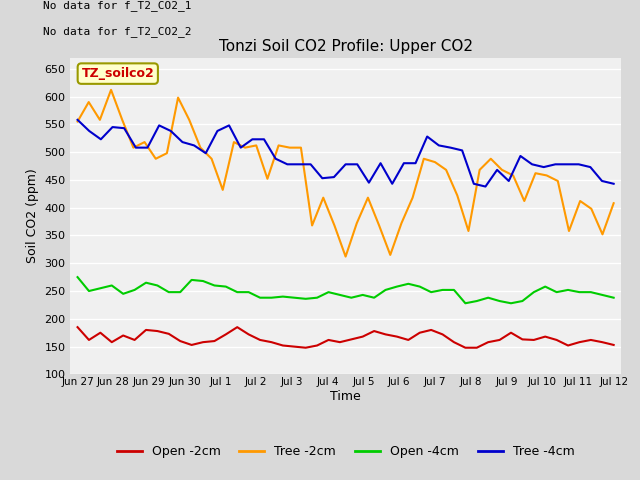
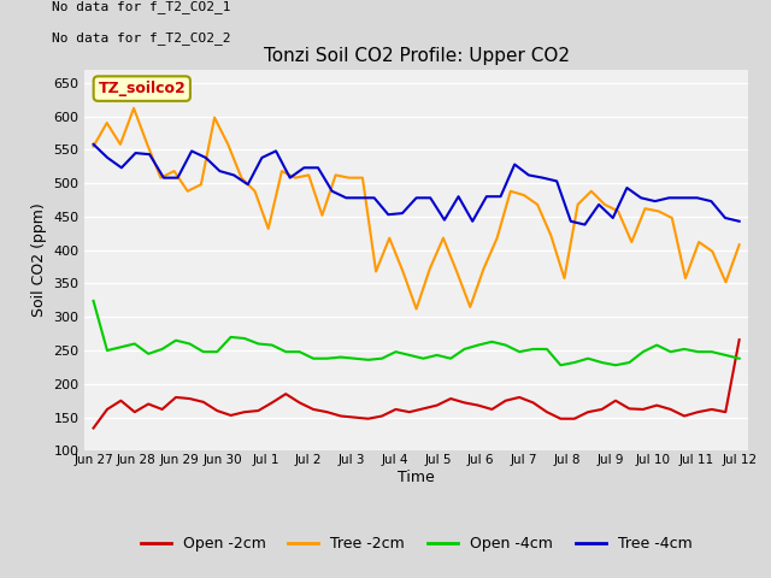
Open -2cm/Jun 27: 185 -> 134
Open -4cm/Jun 27: 275 -> 324
Open -2cm/Jul 12: 153 -> 266
